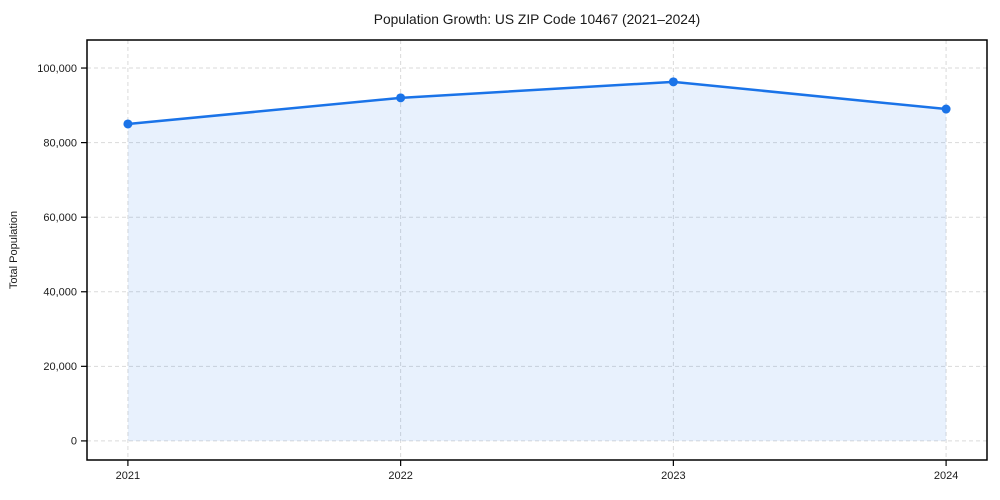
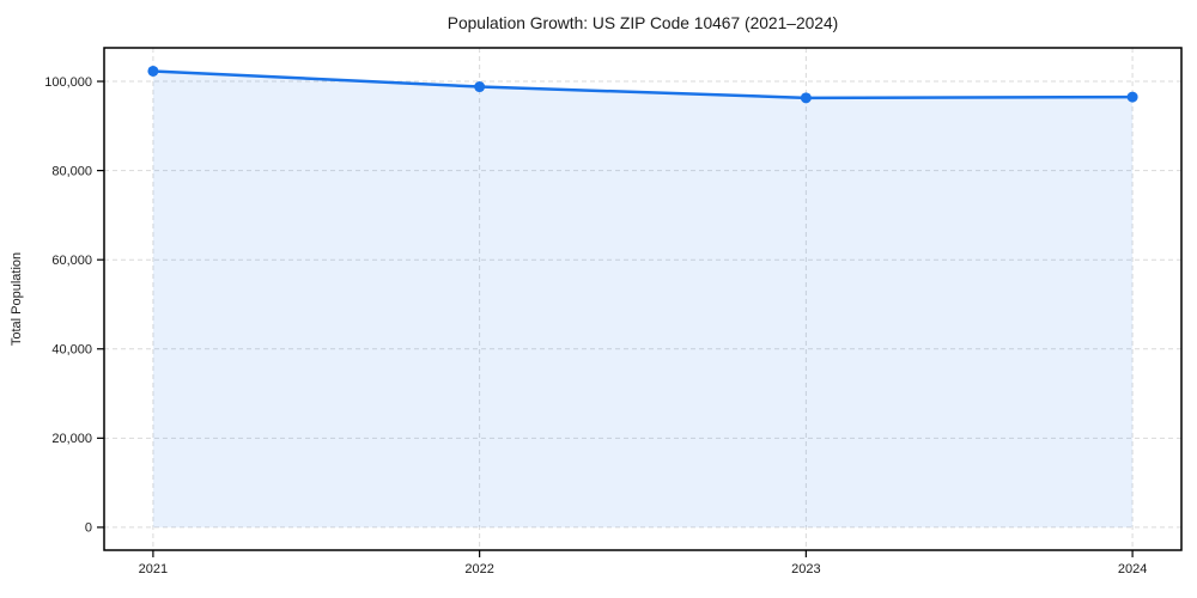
2021: 85000 -> 102000
2022: 92000 -> 99000
2024: 89000 -> 96000
